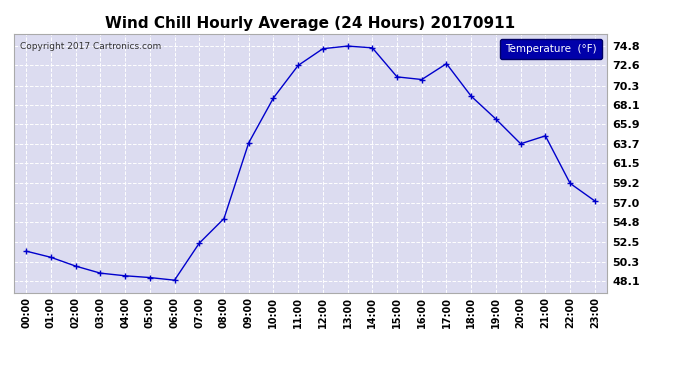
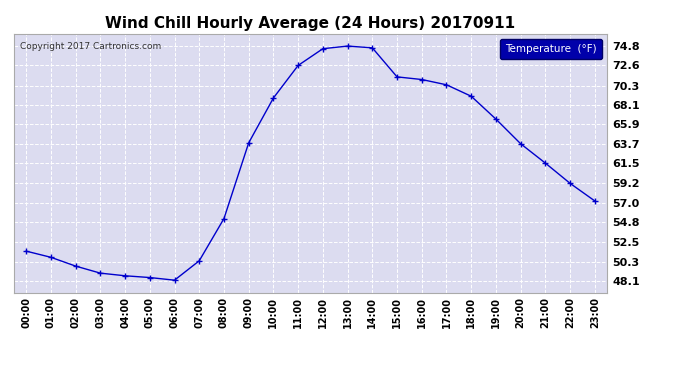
07:00: 52.4 -> 50.4
17:00: 72.8 -> 70.4
21:00: 64.6 -> 61.5
